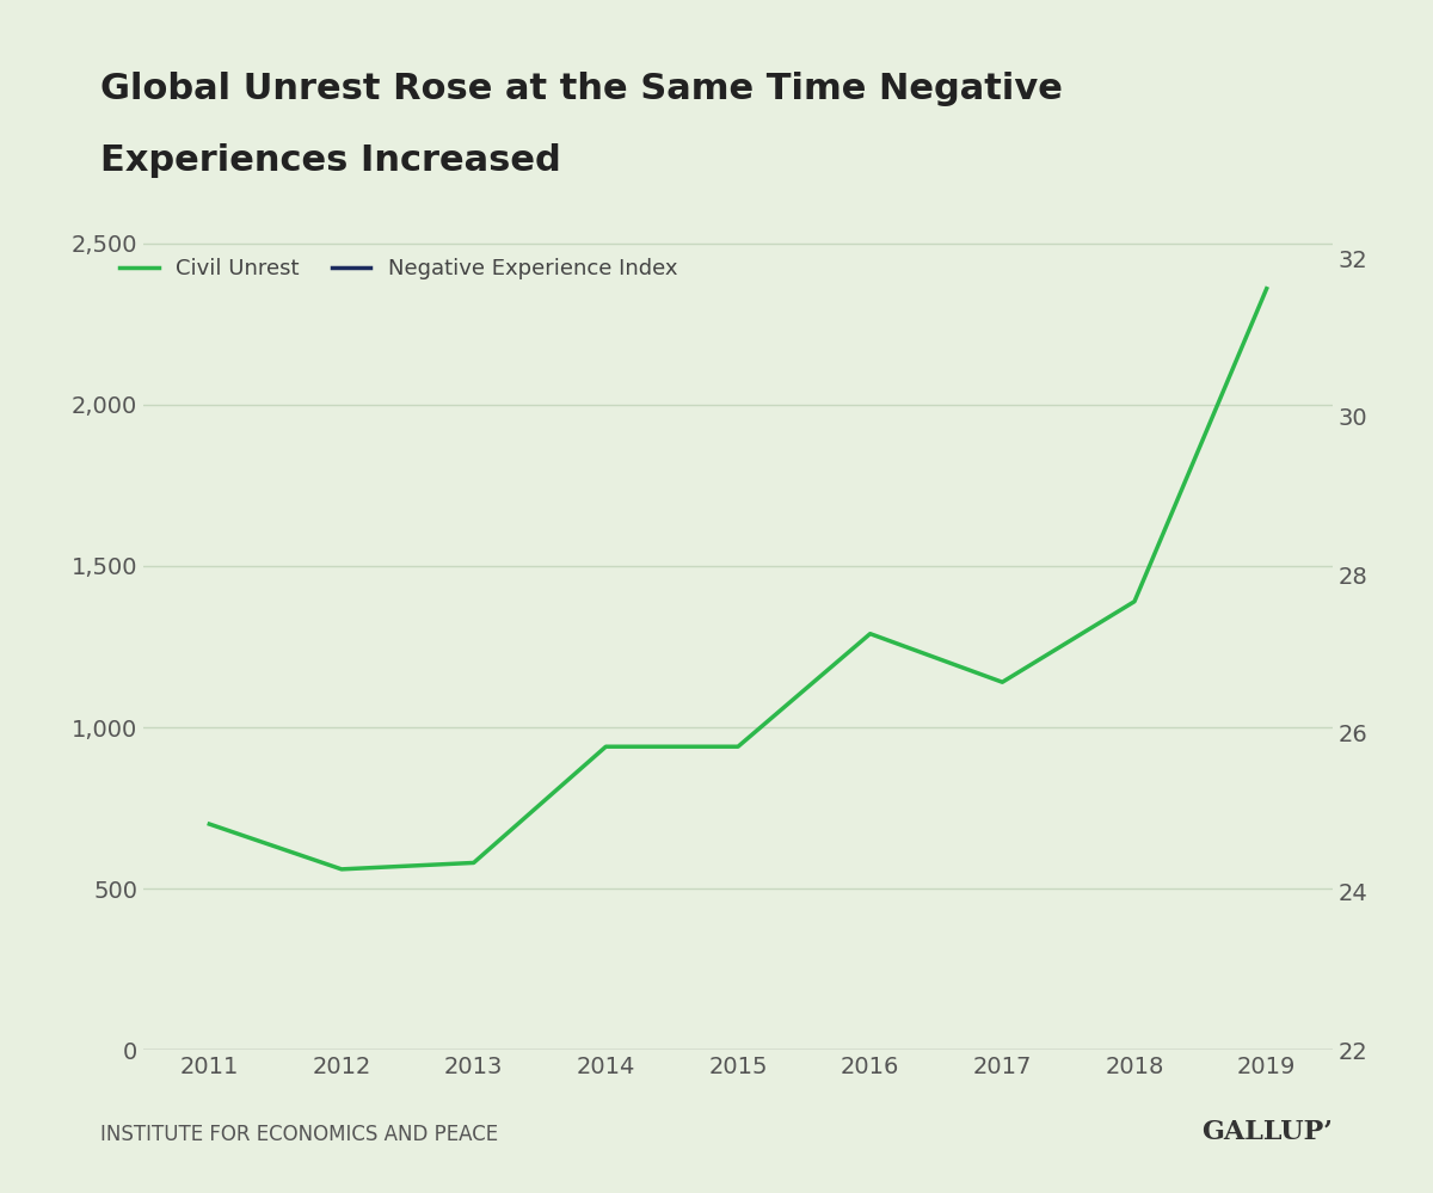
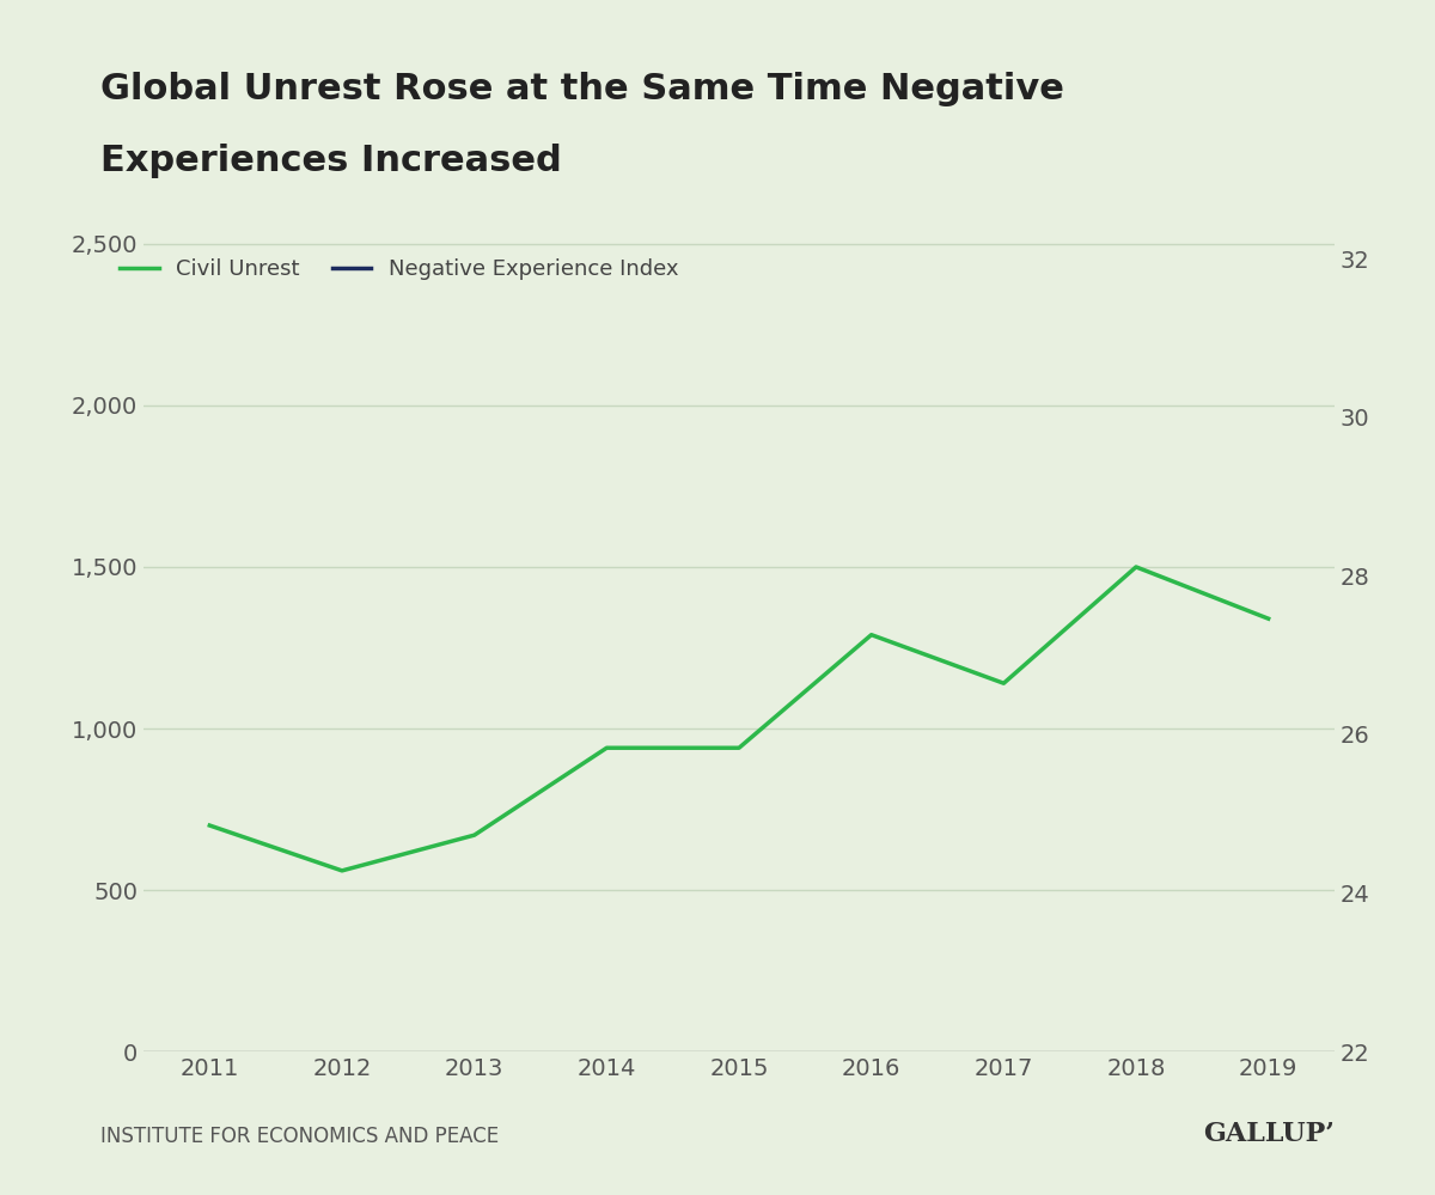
Civil Unrest/2013: 580 -> 670
Civil Unrest/2018: 1,390 -> 1,500
Civil Unrest/2019: 2,360 -> 1,340
